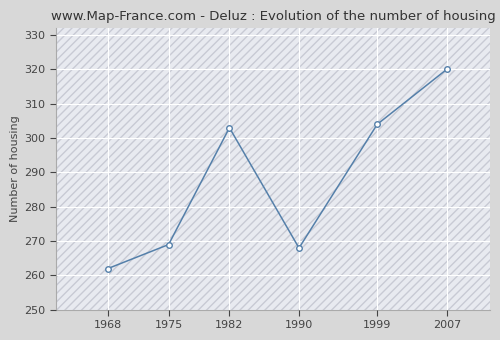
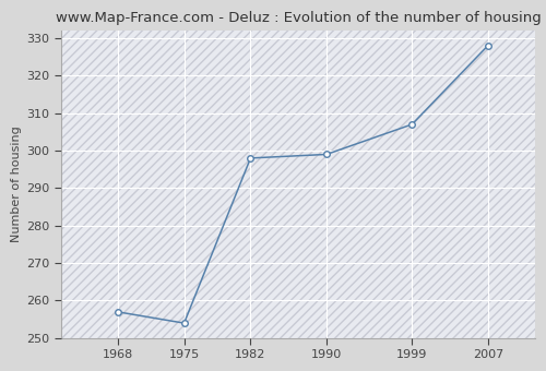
1968: 262 -> 257
1975: 269 -> 254
1982: 303 -> 298
1990: 268 -> 299
1999: 304 -> 307
2007: 320 -> 328
